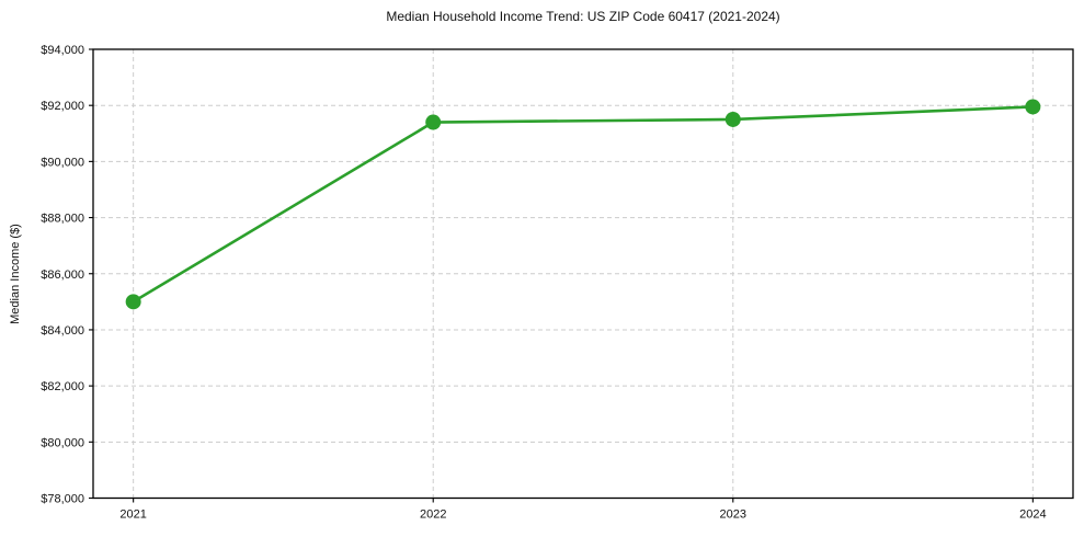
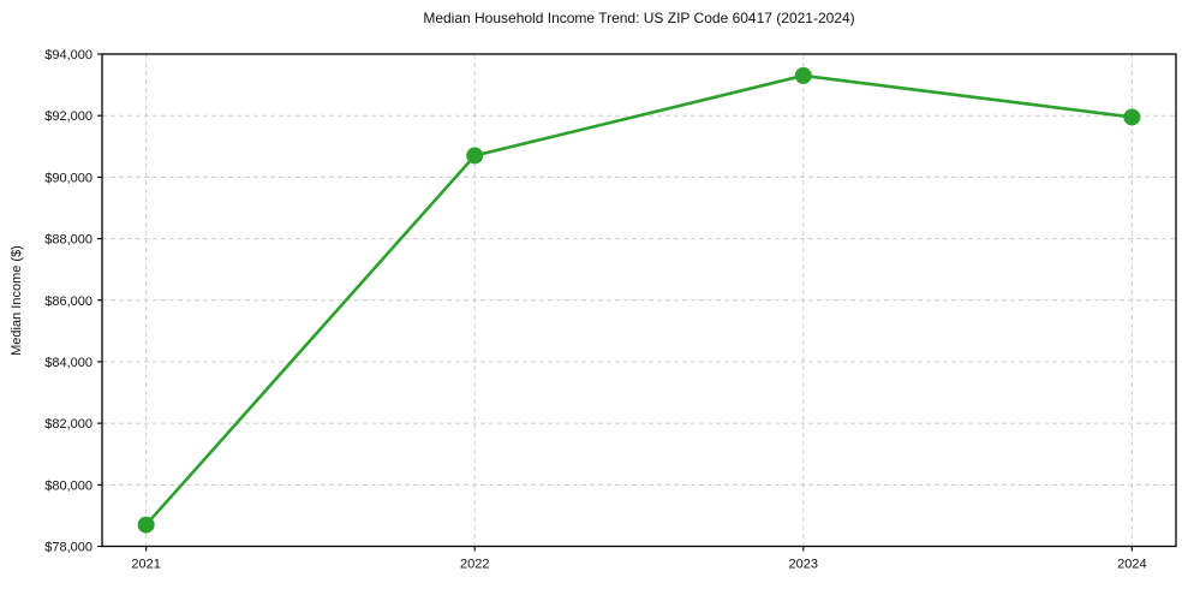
2021: $85000 -> $78700
2022: $91400 -> $90700
2023: $91500 -> $93300
